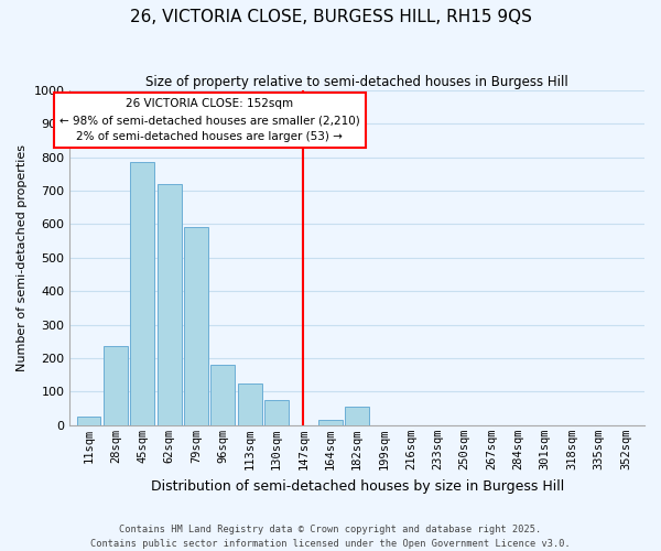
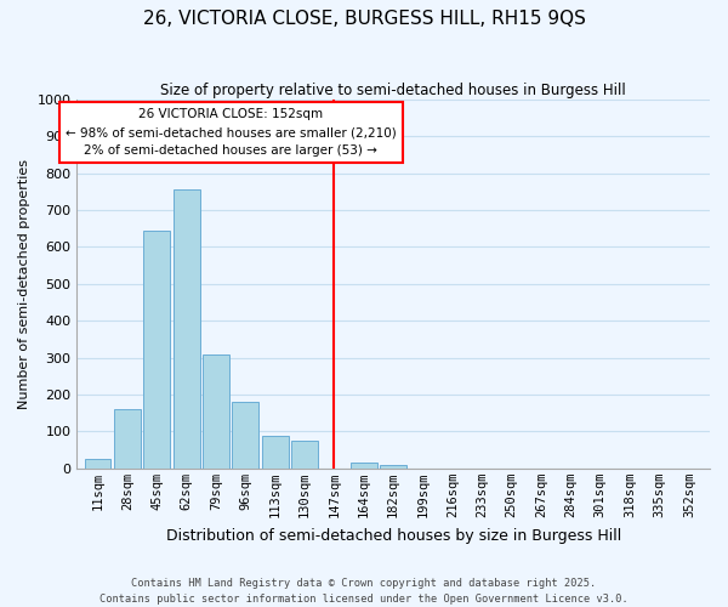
28sqm: 235 -> 160
45sqm: 785 -> 645
62sqm: 720 -> 755
79sqm: 590 -> 310
113sqm: 125 -> 90
182sqm: 55 -> 10
